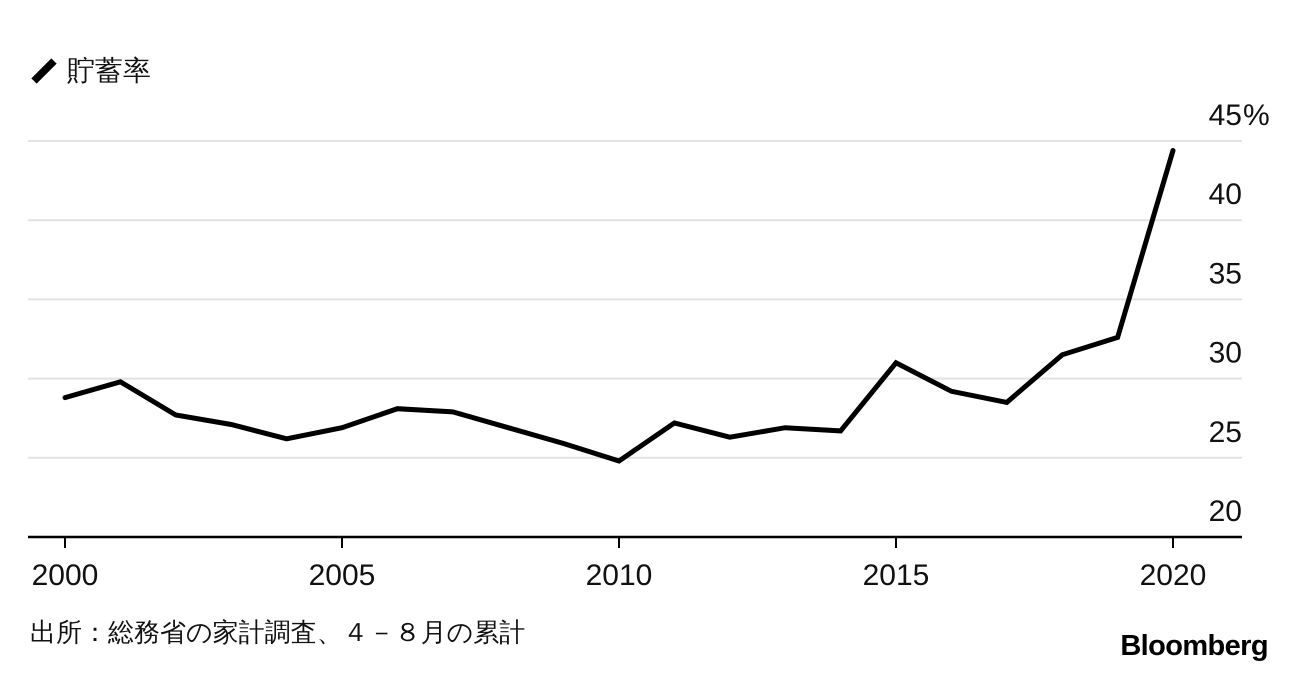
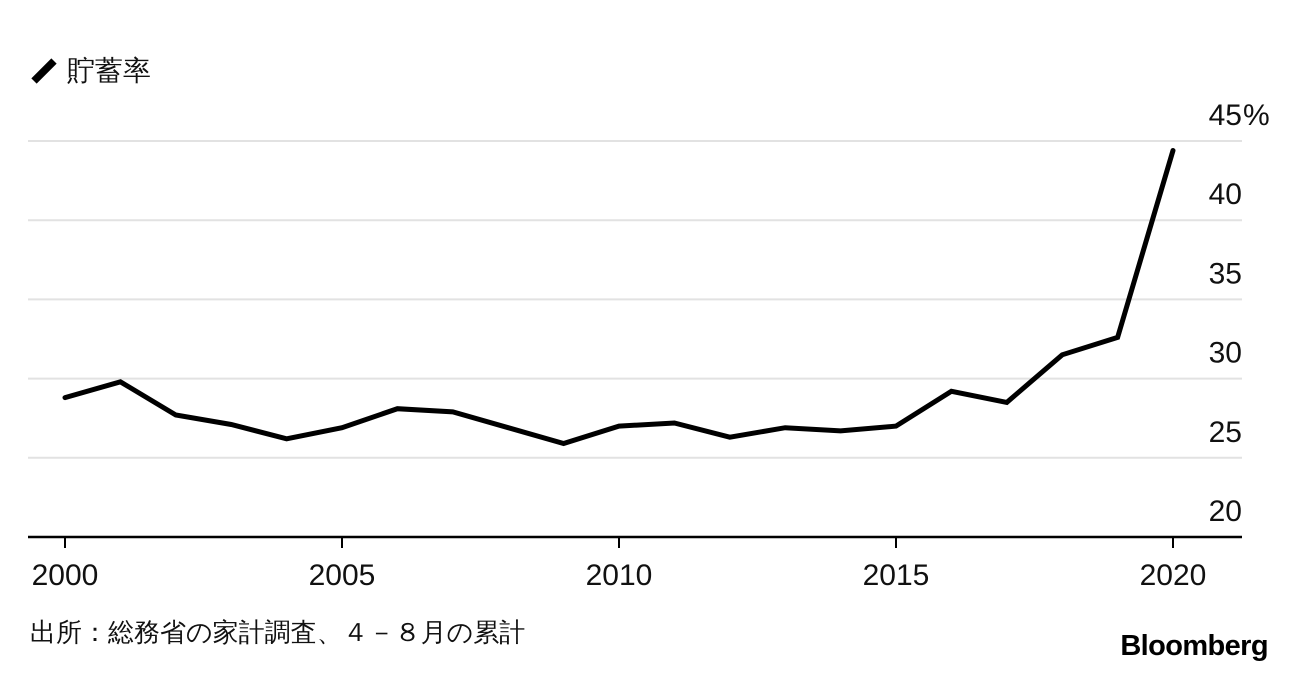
2010: 24.8 -> 27.0
2015: 31.0 -> 27.0
